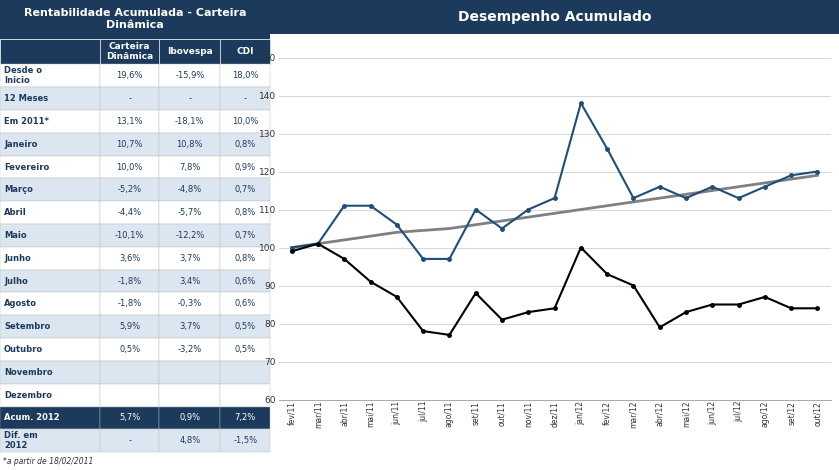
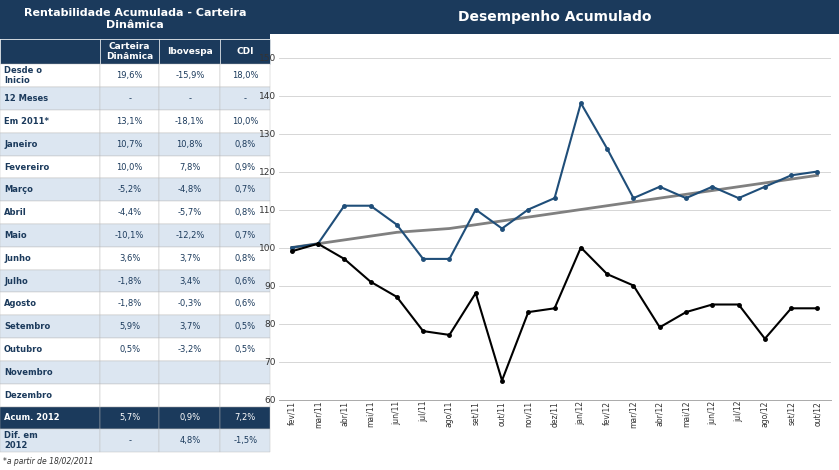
Ibovespa/out/11: 81 -> 65
Ibovespa/ago/12: 87 -> 76
